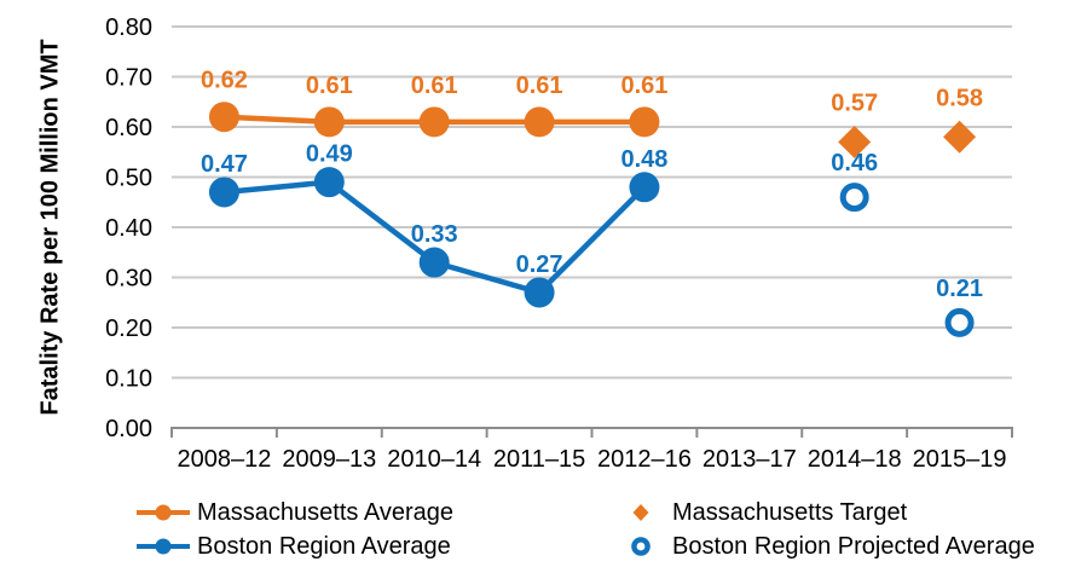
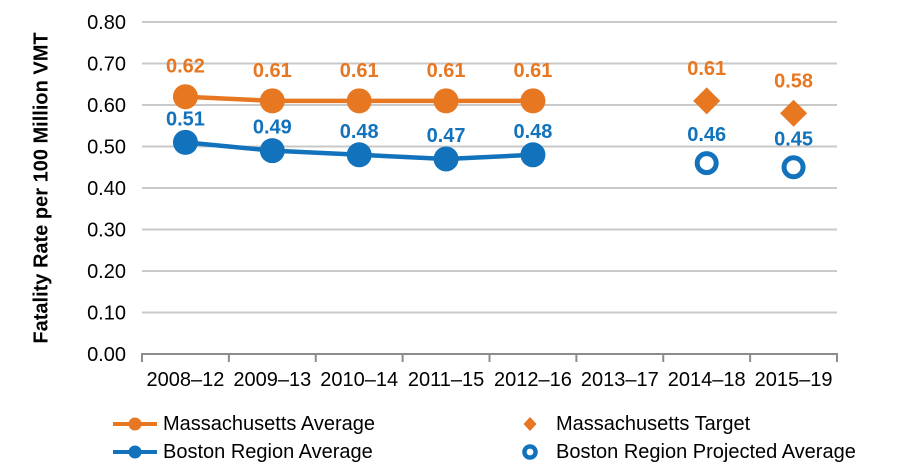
Boston Region Average/2008–12: 0.47 -> 0.51
Boston Region Average/2010–14: 0.33 -> 0.48
Boston Region Average/2011–15: 0.27 -> 0.47
Massachusetts Target/2014–18: 0.57 -> 0.61
Boston Region Projected Average/2015–19: 0.21 -> 0.45
